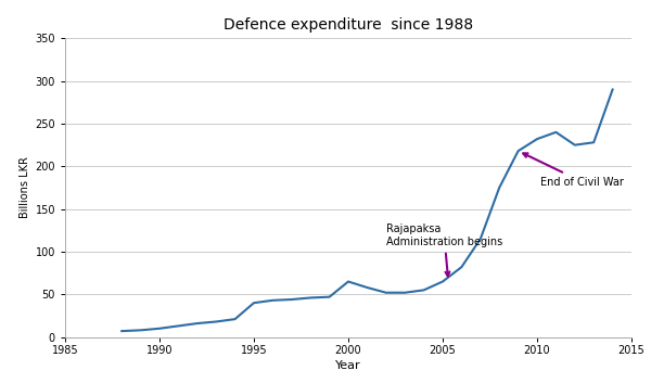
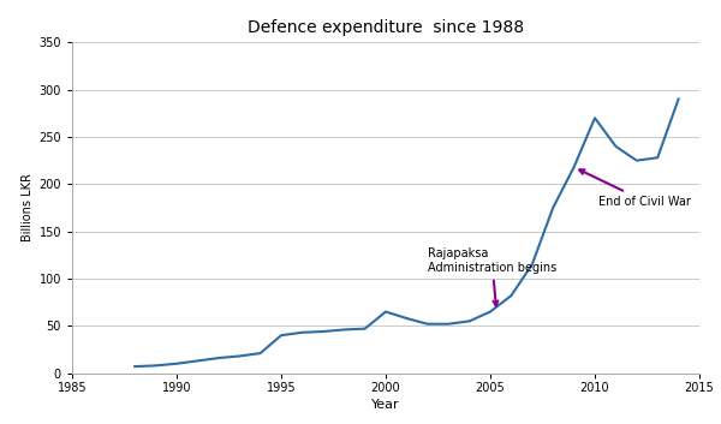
2010: 232 -> 270
